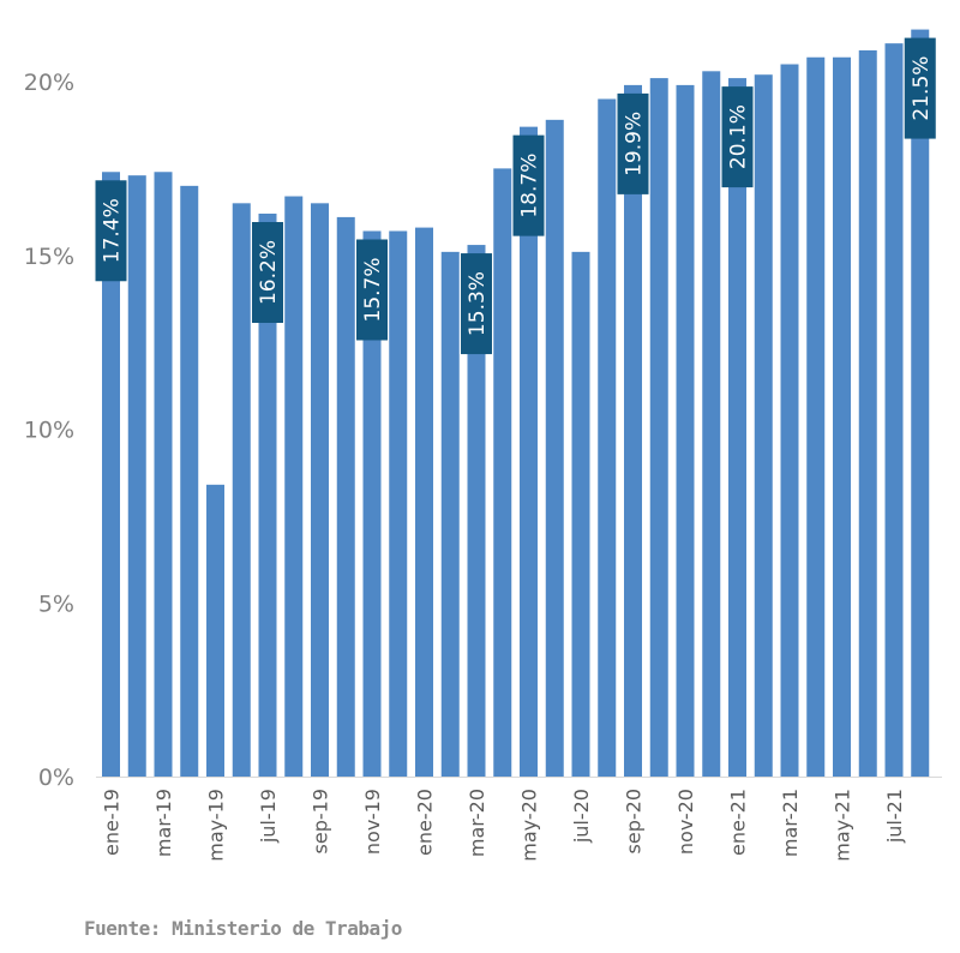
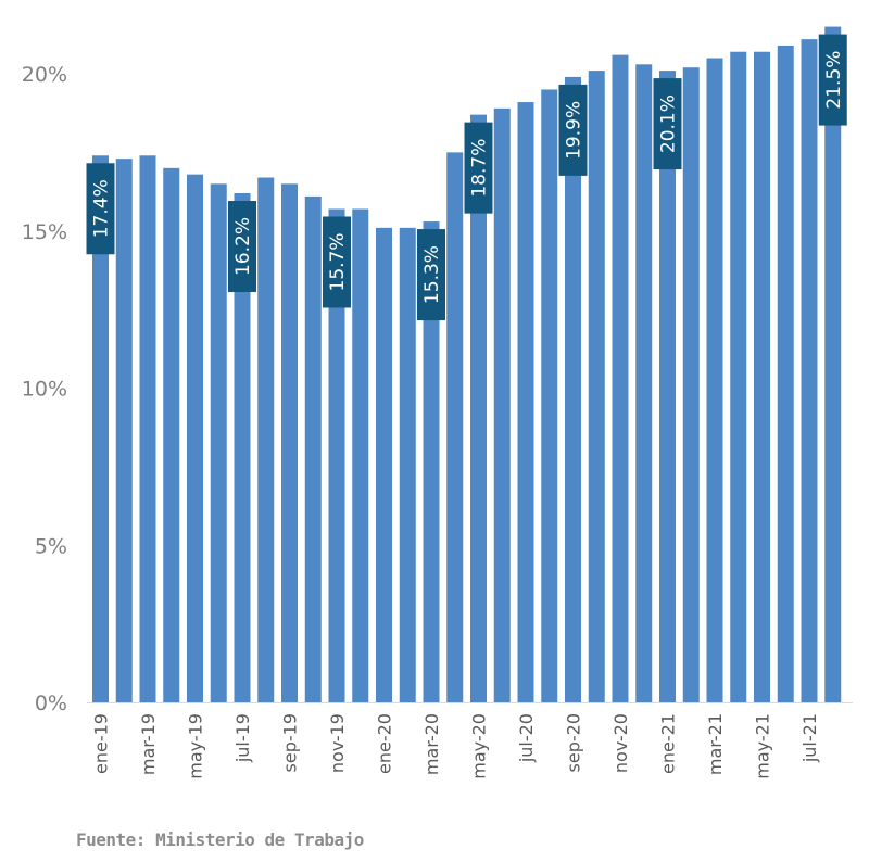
may-19: 8.4% -> 16.8%
ene-20: 15.8% -> 15.1%
jul-20: 15.1% -> 19.1%
nov-20: 19.9% -> 20.6%
